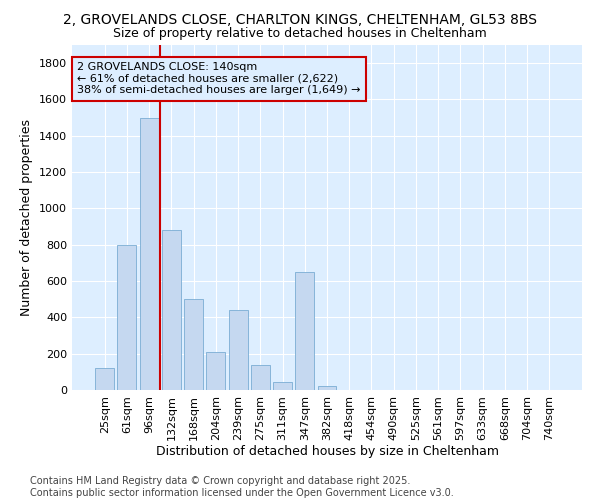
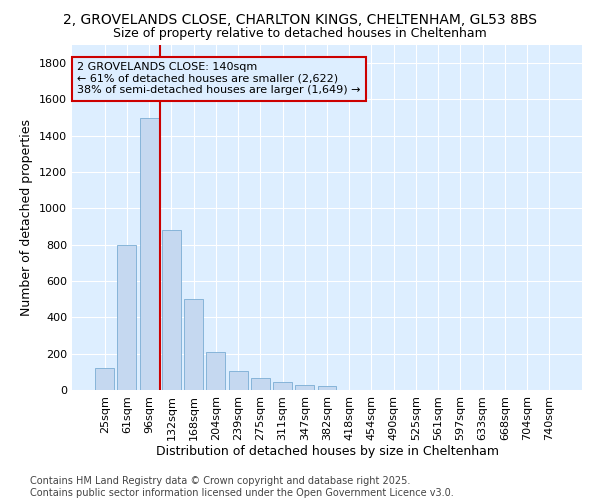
239sqm: 440 -> 100
275sqm: 140 -> 60
347sqm: 650 -> 30
